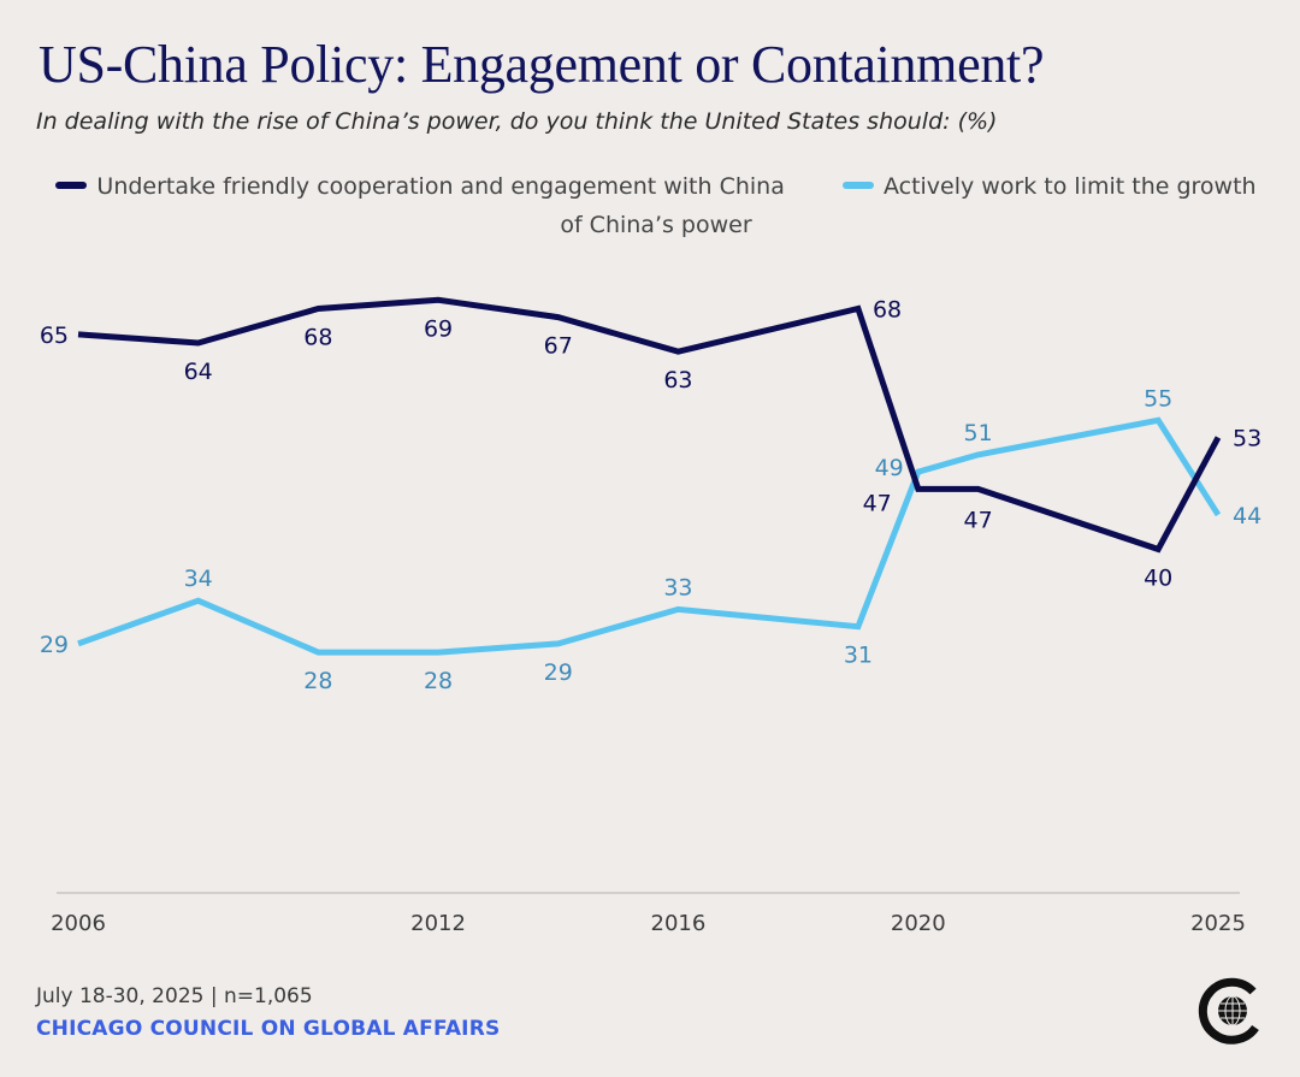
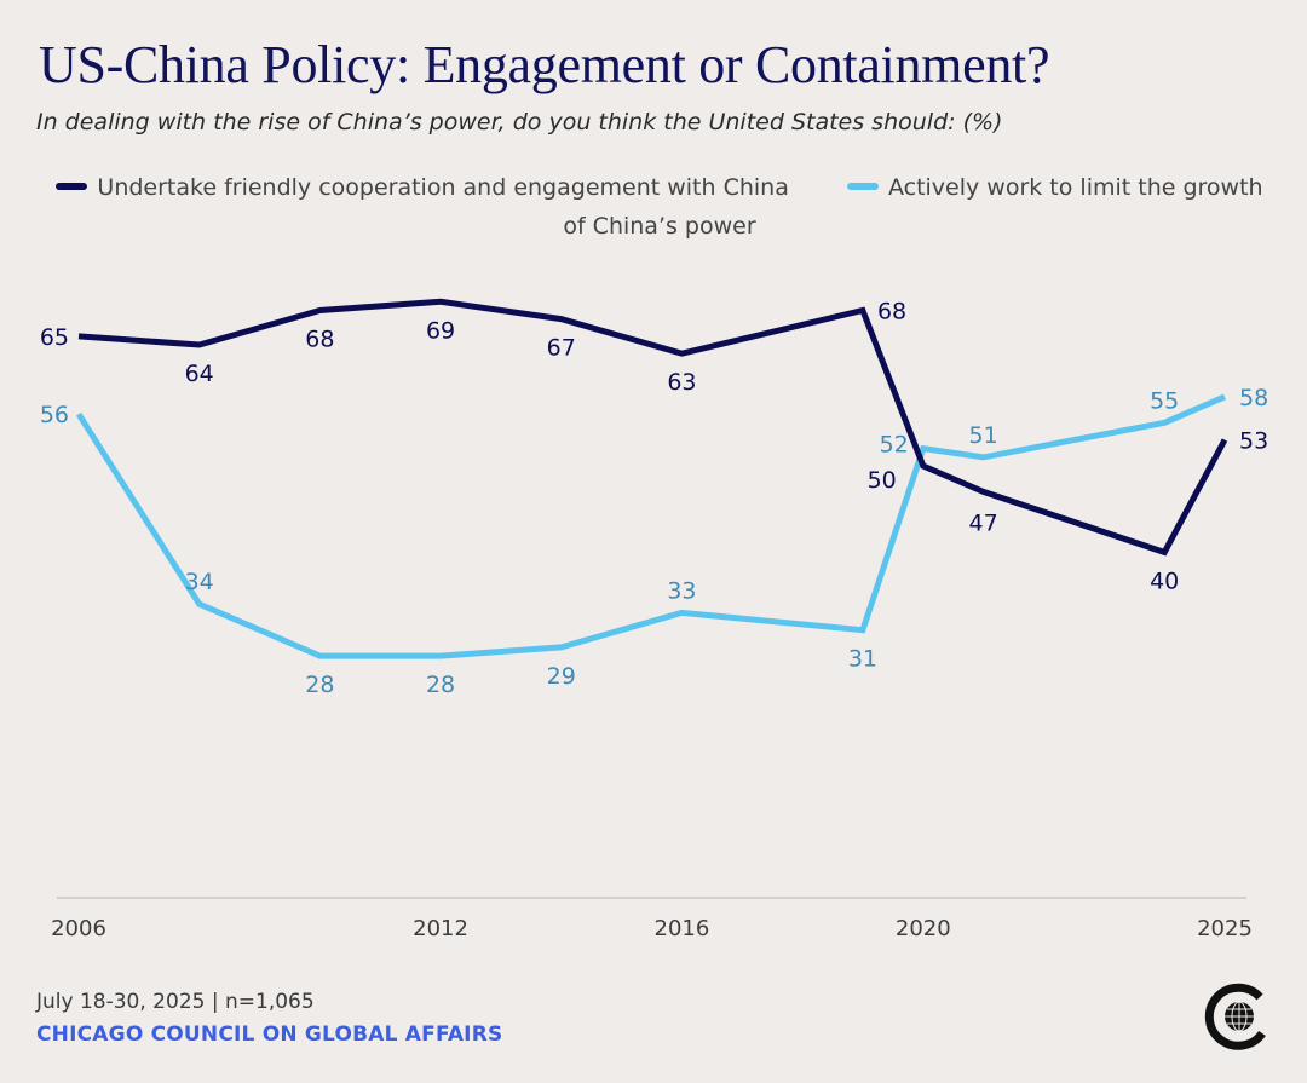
Actively work to limit the growth of China’s power/2006: 29 -> 56
Undertake friendly cooperation and engagement with China/2020: 47 -> 50
Actively work to limit the growth of China’s power/2020: 49 -> 52
Actively work to limit the growth of China’s power/2025: 44 -> 58
